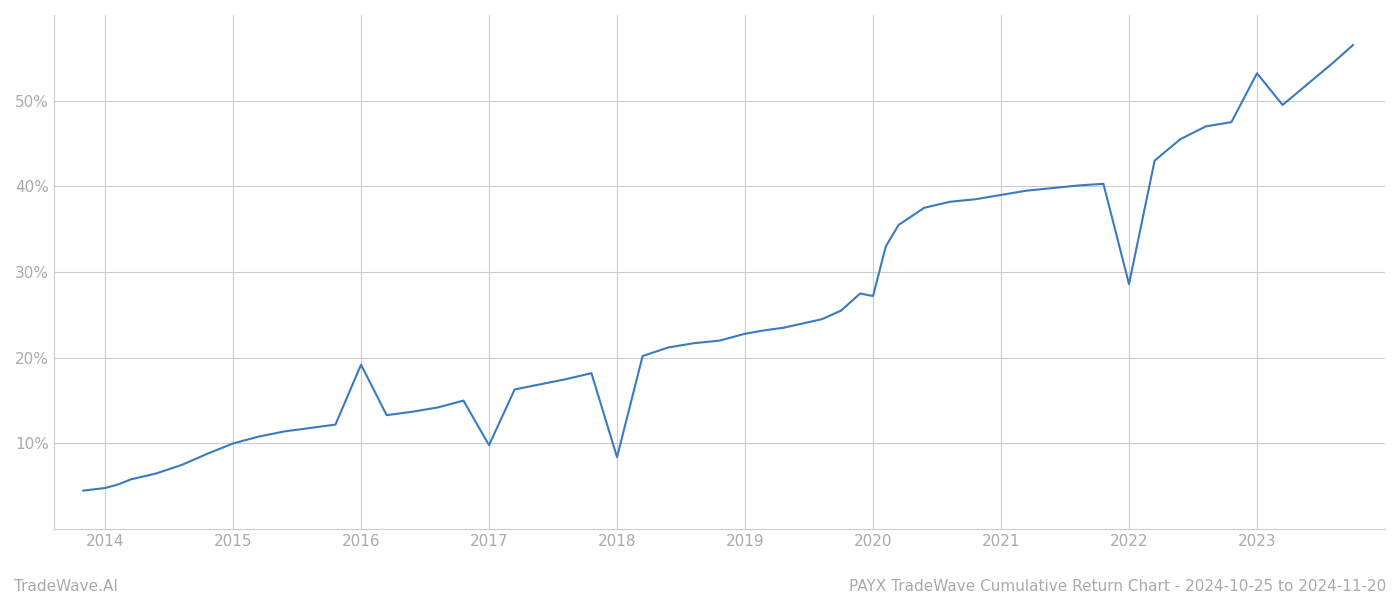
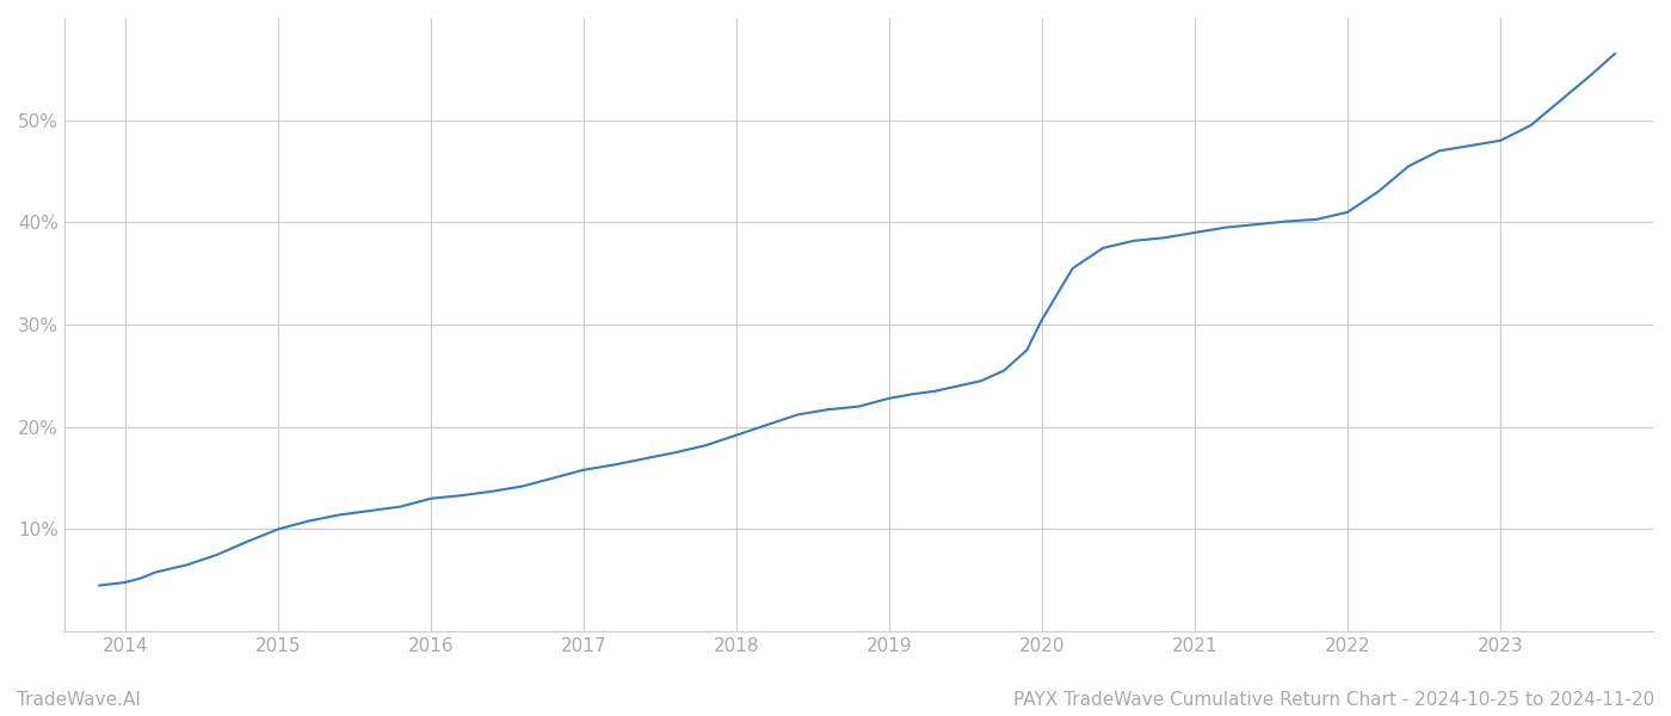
2016: 19.2% -> 13.0%
2017: 9.8% -> 15.8%
2018: 8.4% -> 19.2%
2020: 27.2% -> 30.5%
2022: 28.6% -> 41.0%
2023: 53.2% -> 48.0%
